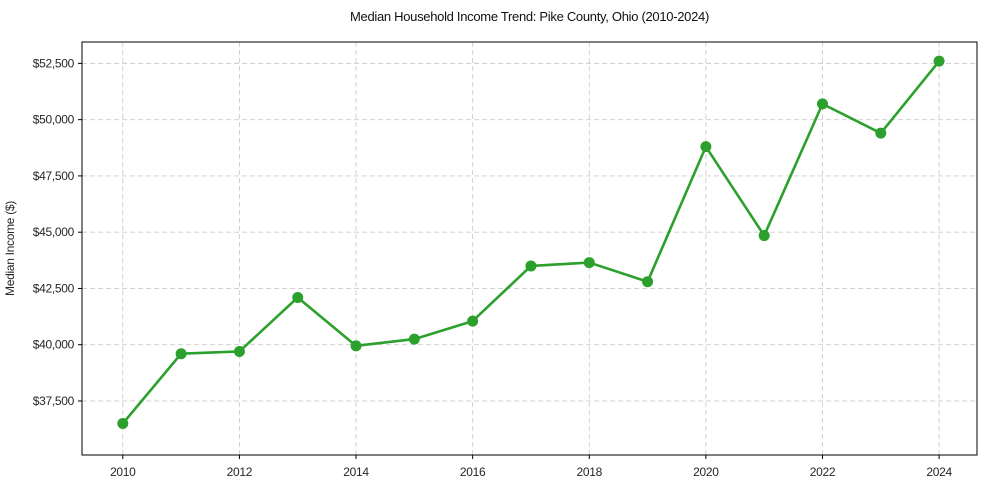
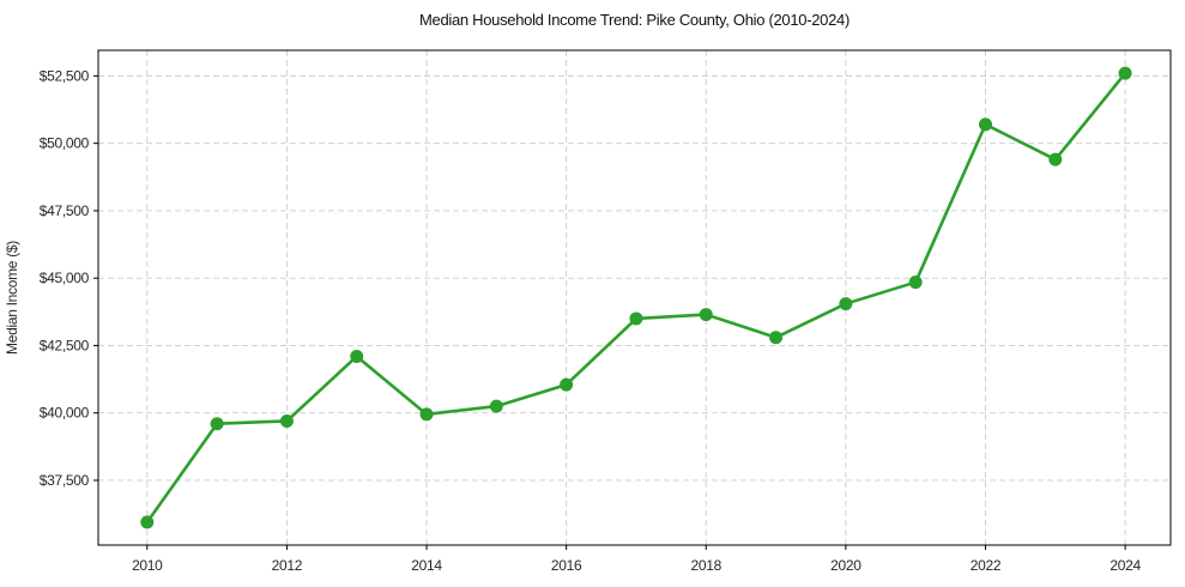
2010: $36500 -> $36000
2020: $48800 -> $44000
